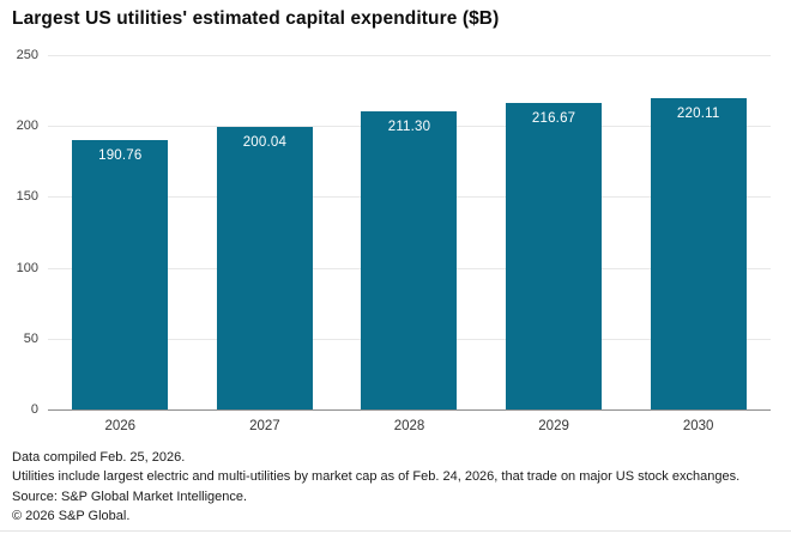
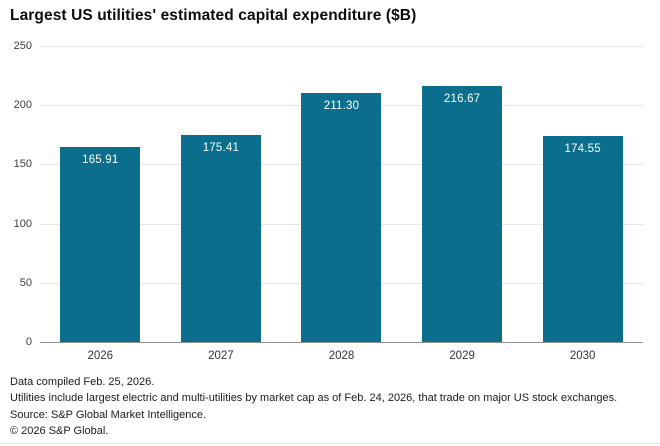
2026: 190.76 -> 165.91
2027: 200.04 -> 175.41
2030: 220.11 -> 174.55
